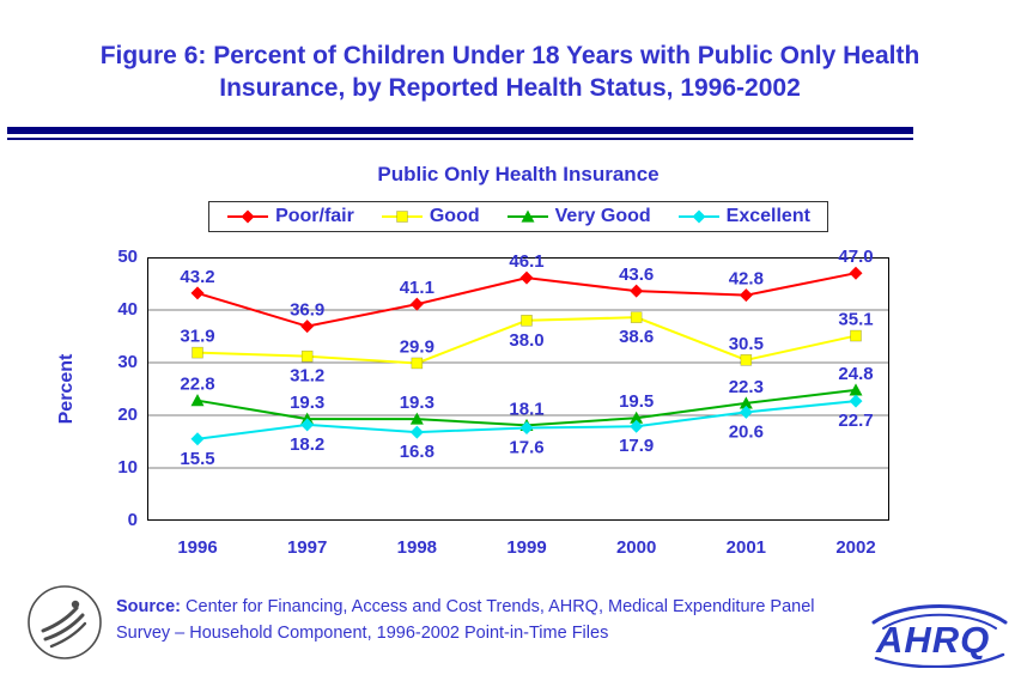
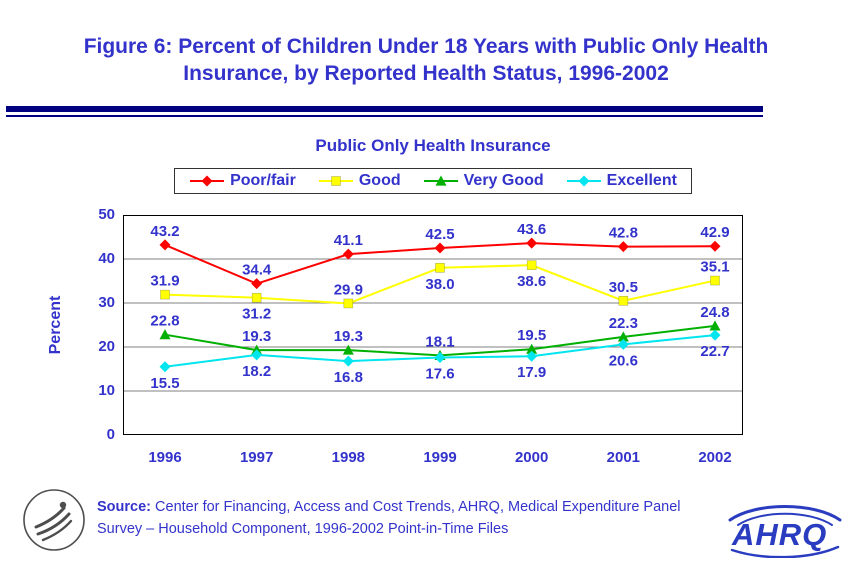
Poor/fair/1997: 36.9 -> 34.4
Poor/fair/1999: 46.1 -> 42.5
Poor/fair/2002: 47.0 -> 42.9
